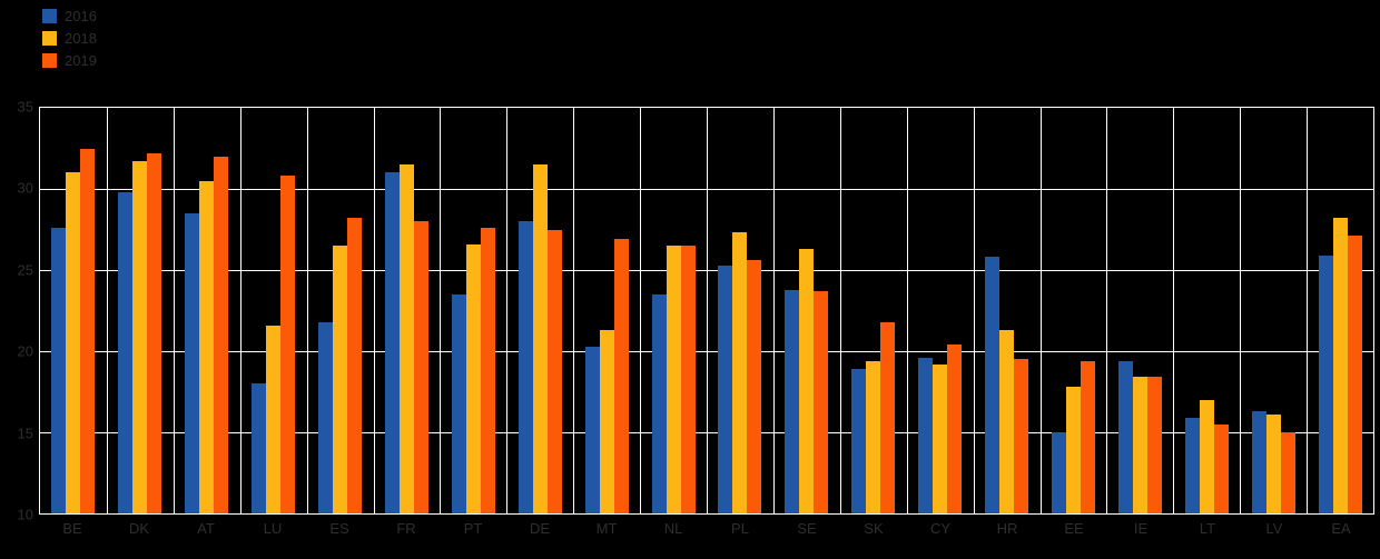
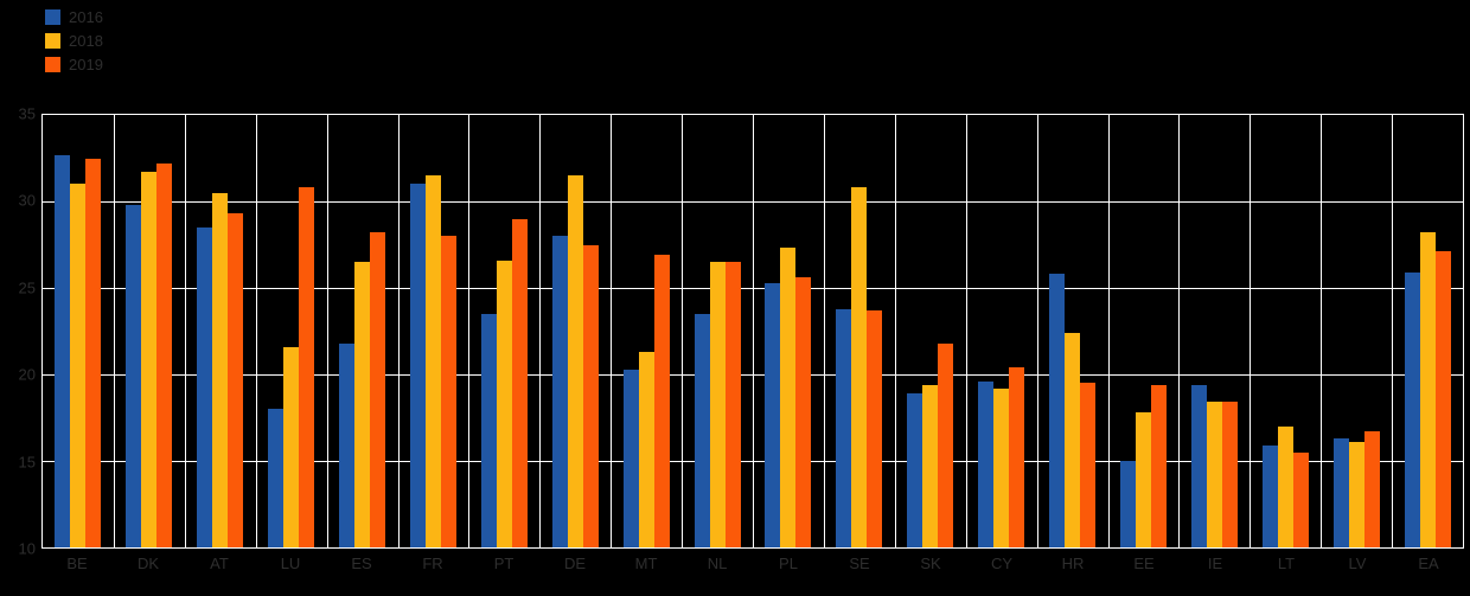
2016/BE: 27.6 -> 32.7
2019/AT: 32.0 -> 29.3
2019/PT: 27.6 -> 29.0
2018/SE: 26.3 -> 30.8
2018/HR: 21.3 -> 22.4
2019/LV: 15.0 -> 16.7
